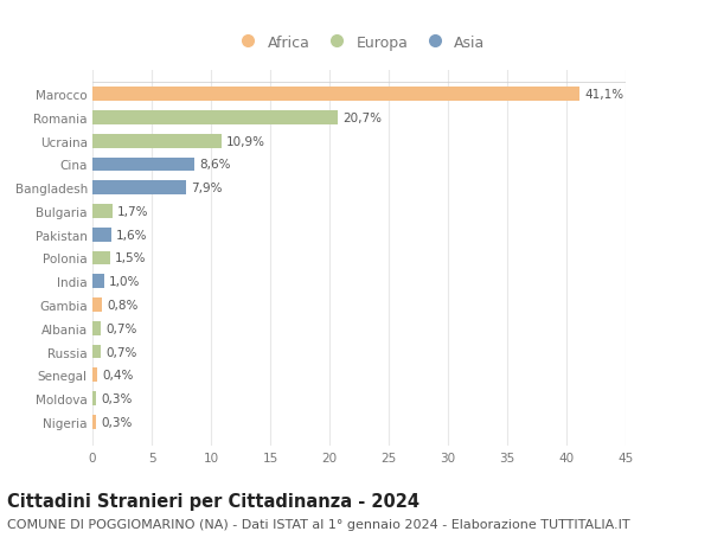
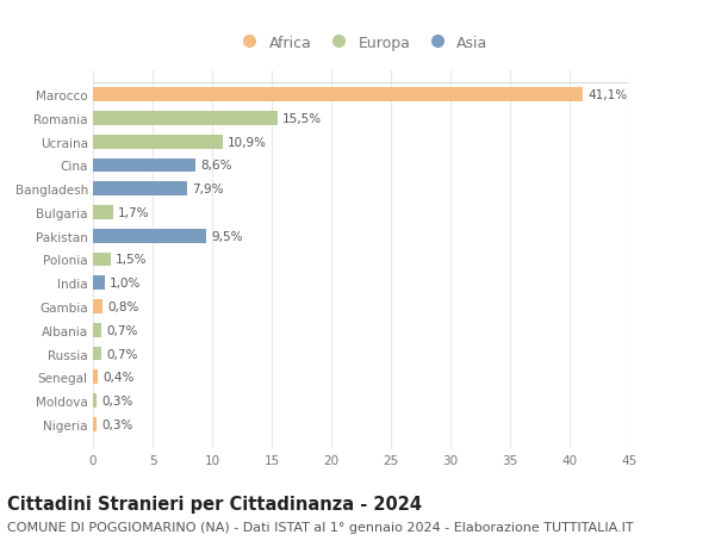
Romania: 20,7% -> 15,5%
Pakistan: 1,6% -> 9,5%
